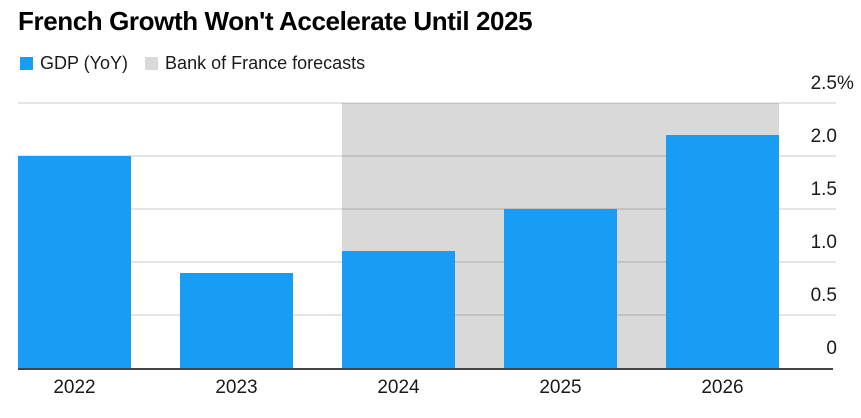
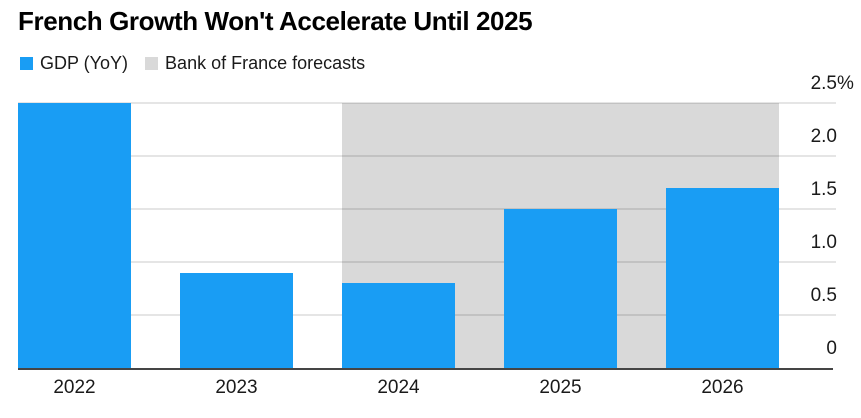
2022: 2.0 -> 2.5
2024: 1.1 -> 0.8
2026: 2.2 -> 1.7
